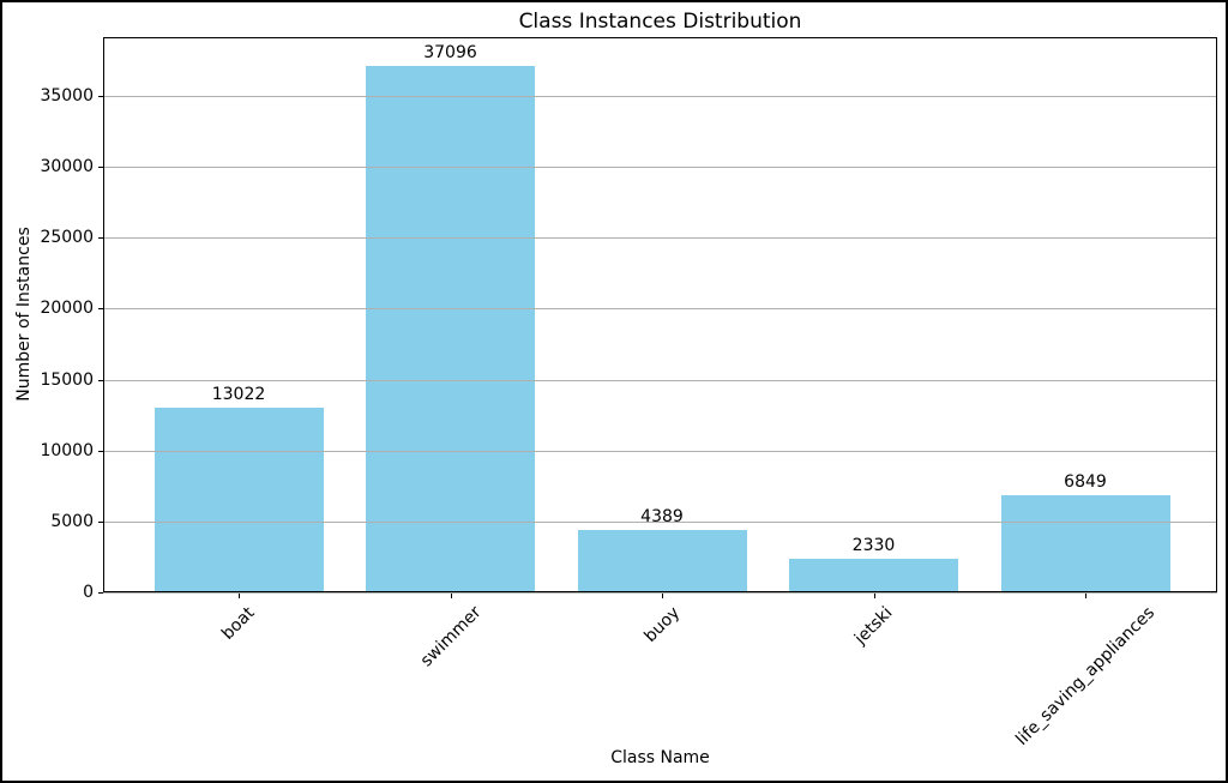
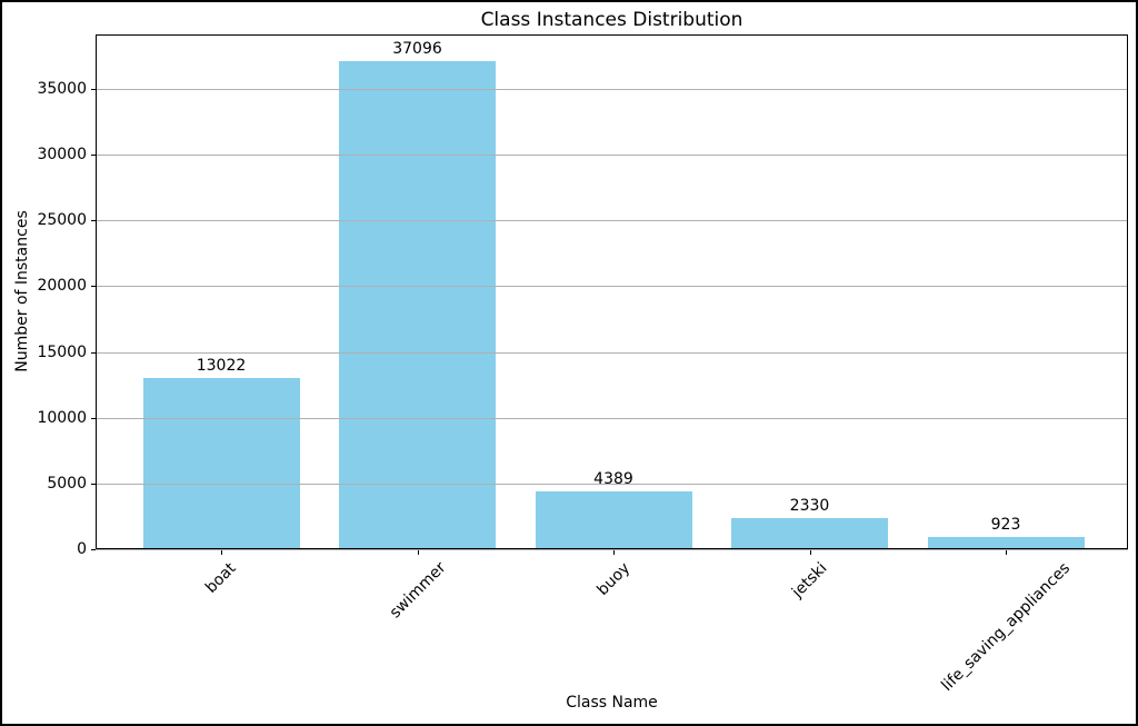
life_saving_appliances: 6849 -> 923
